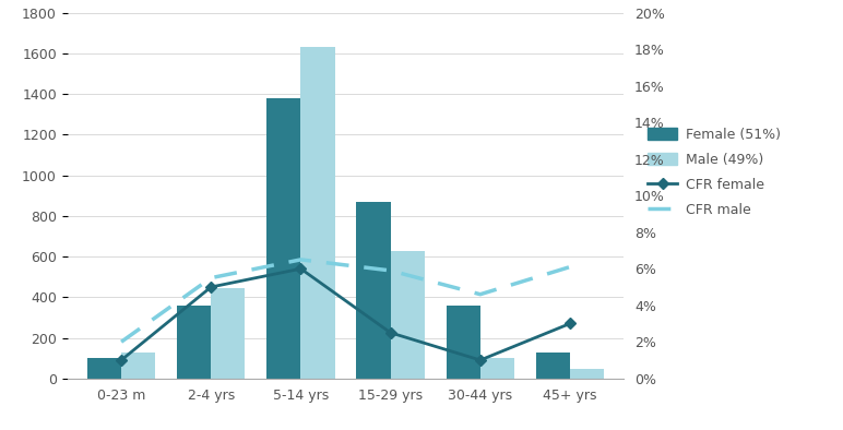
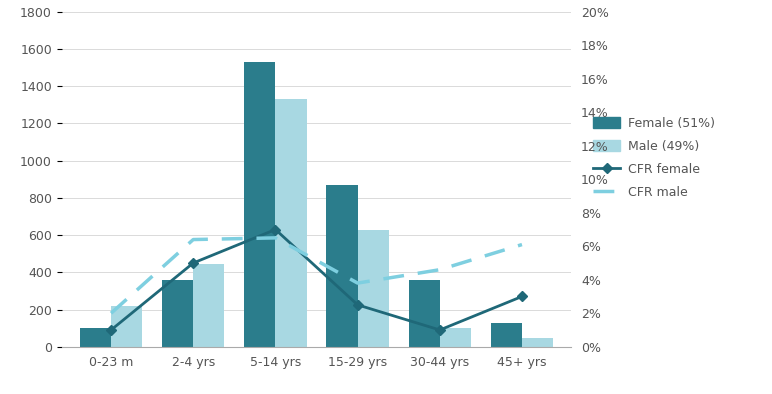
Male (49%)/0-23 m: 120 -> 220
CFR male/2-4 yrs: 5.5% -> 6.4%
Female (51%)/5-14 yrs: 1380 -> 1530
CFR female/5-14 yrs: 6.0% -> 7.0%
Male (49%)/5-14 yrs: 1640 -> 1330
CFR male/15-29 yrs: 5.9% -> 3.8%
